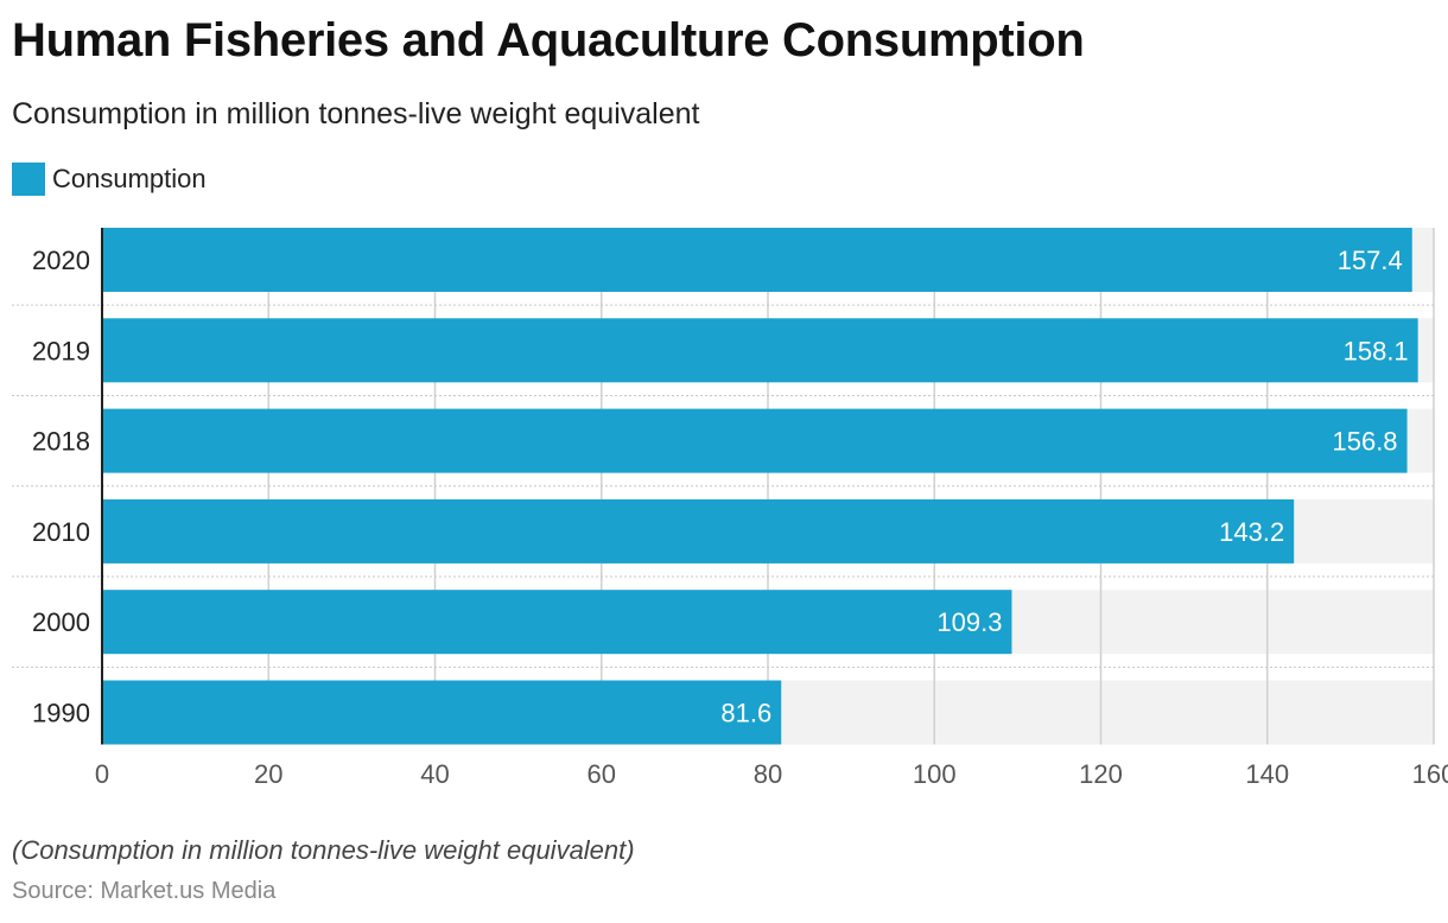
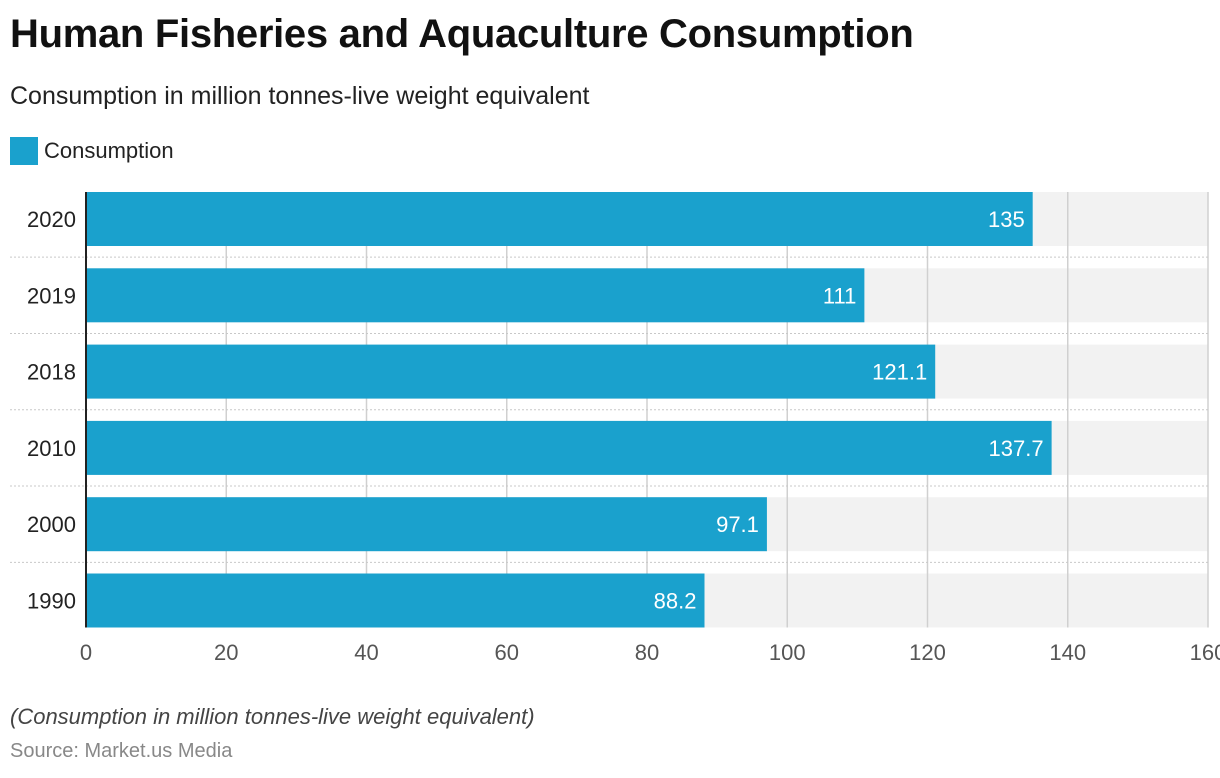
2020: 157.4 -> 135
2019: 158.1 -> 111
2018: 156.8 -> 121.1
2010: 143.2 -> 137.7
2000: 109.3 -> 97.1
1990: 81.6 -> 88.2
